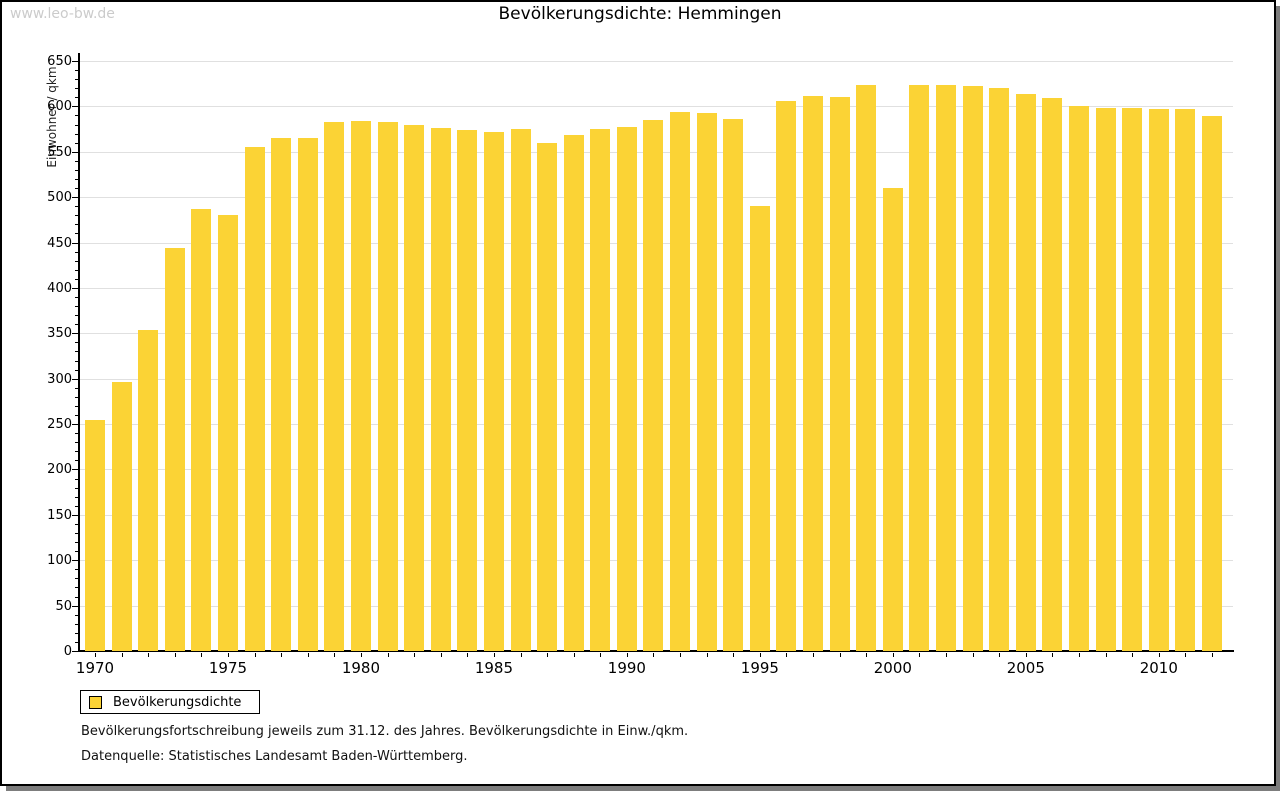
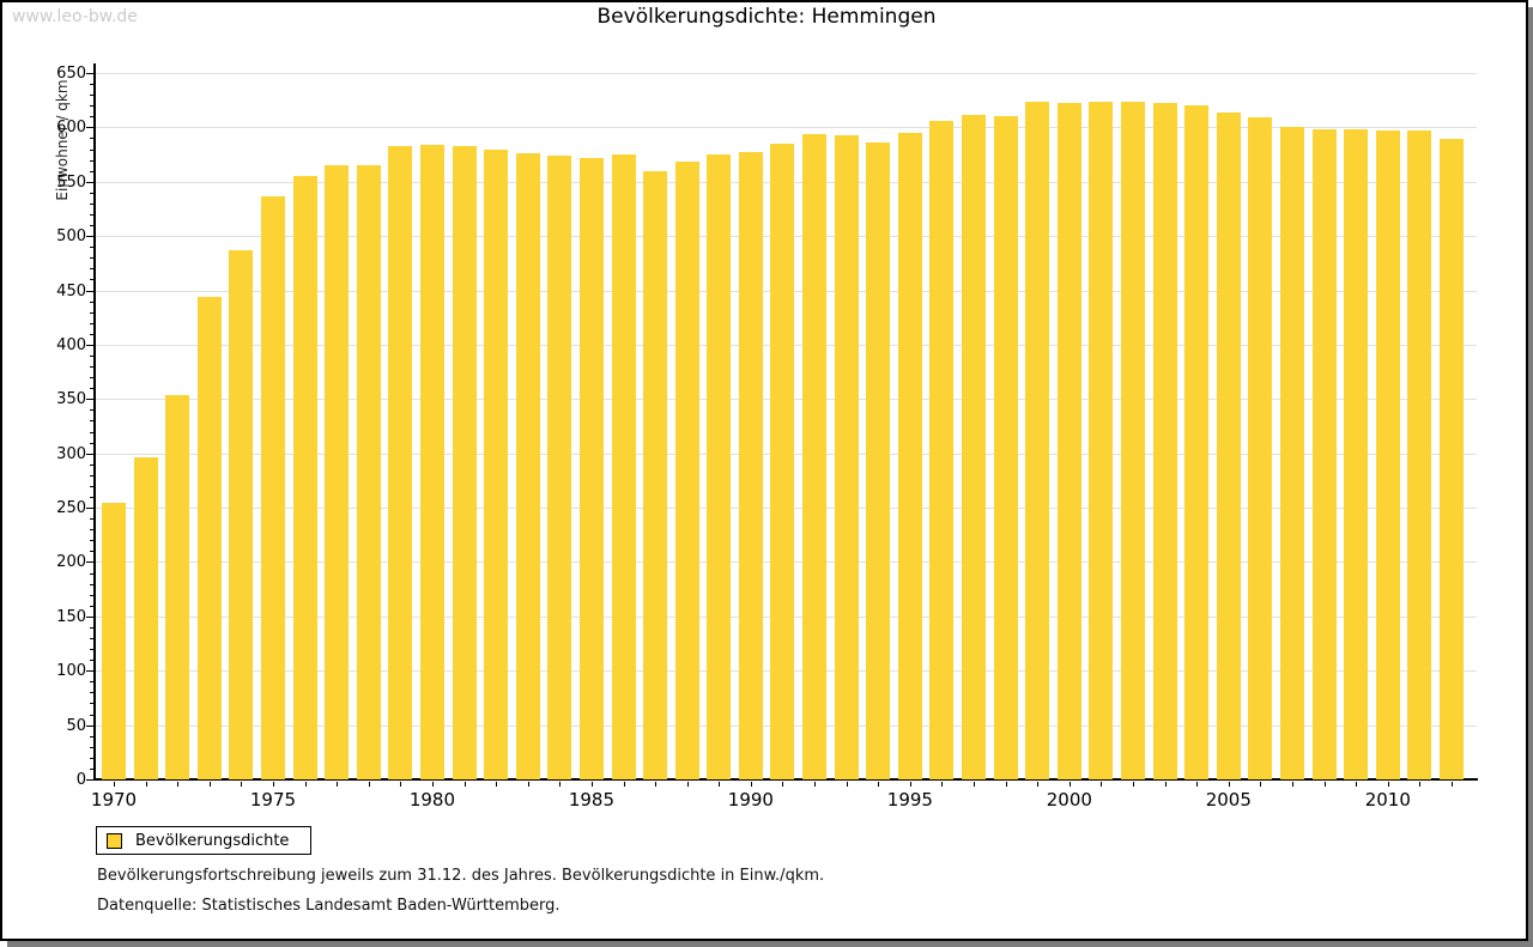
1975: 480 -> 540
1995: 490 -> 600
2000: 510 -> 620
